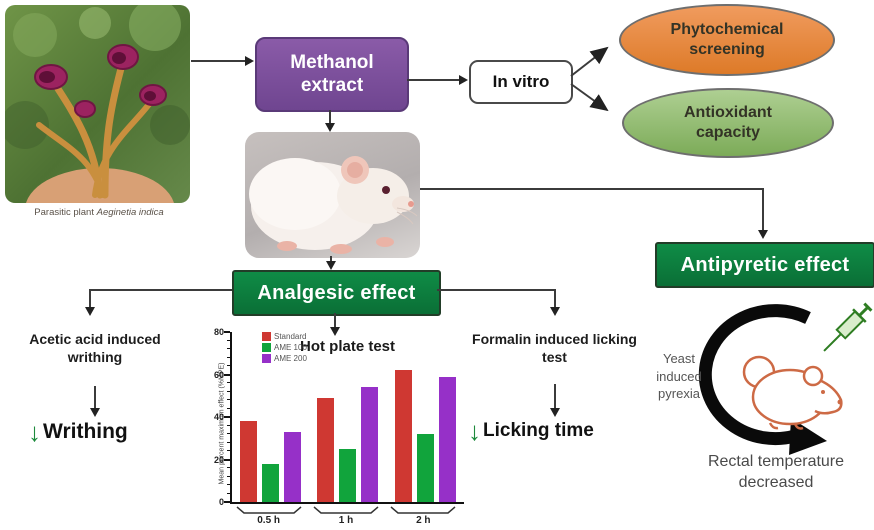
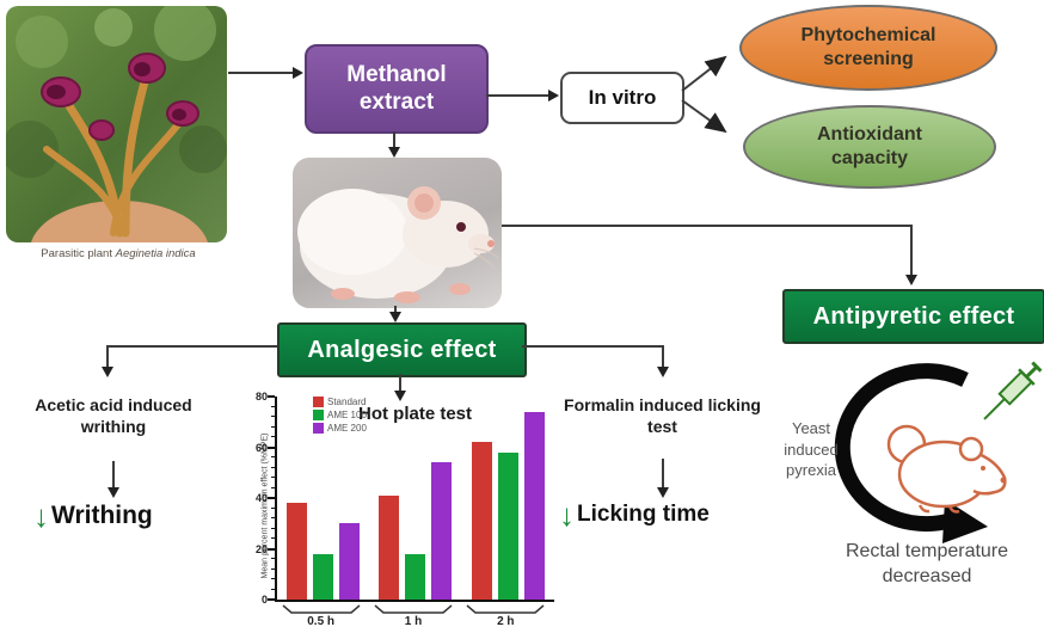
AME 200/0.5 h: 33 -> 30
Standard/1 h: 49 -> 41
AME 100/1 h: 25 -> 18
AME 100/2 h: 32 -> 58
AME 200/2 h: 59 -> 74
